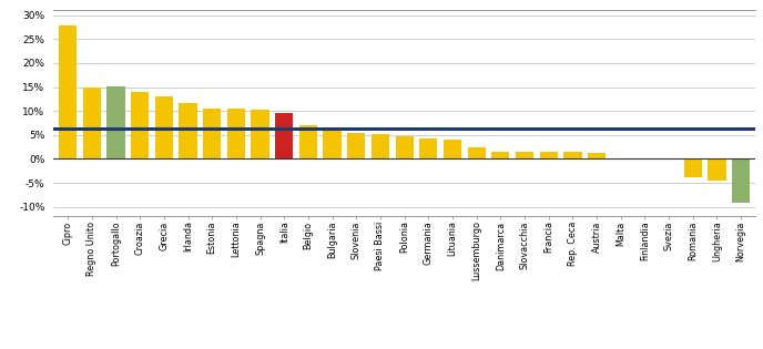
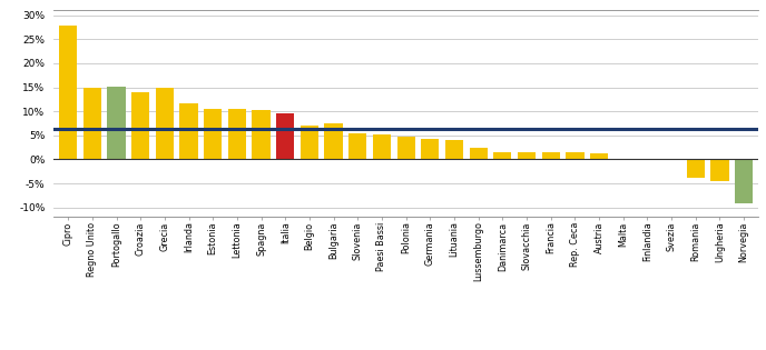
Grecia: 13.0% -> 15.0%
Bulgaria: 6.2% -> 7.5%
